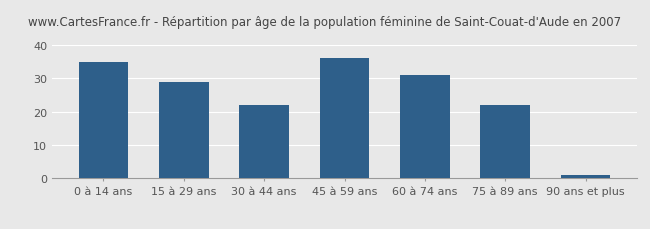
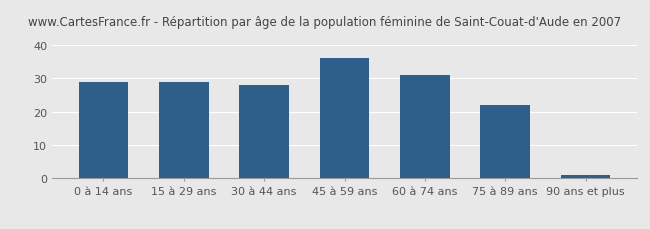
0 à 14 ans: 35 -> 29
30 à 44 ans: 22 -> 28
